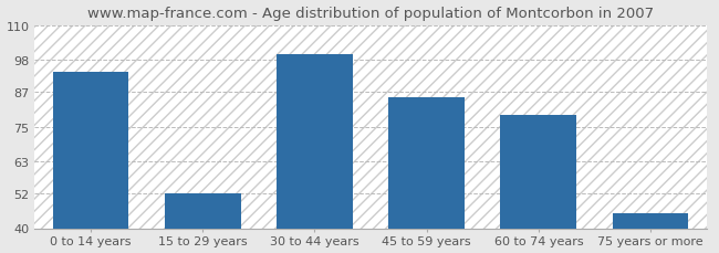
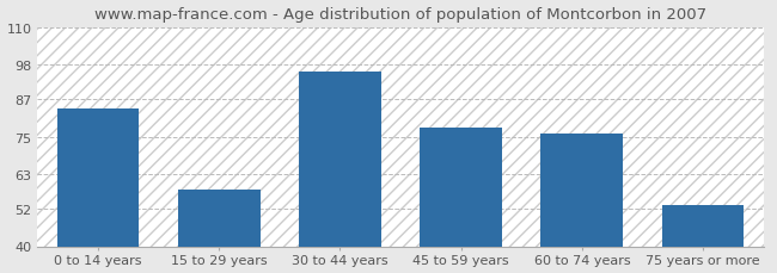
0 to 14 years: 94 -> 84
15 to 29 years: 52 -> 58
30 to 44 years: 100 -> 96
45 to 59 years: 85 -> 78
60 to 74 years: 79 -> 76
75 years or more: 45 -> 53
